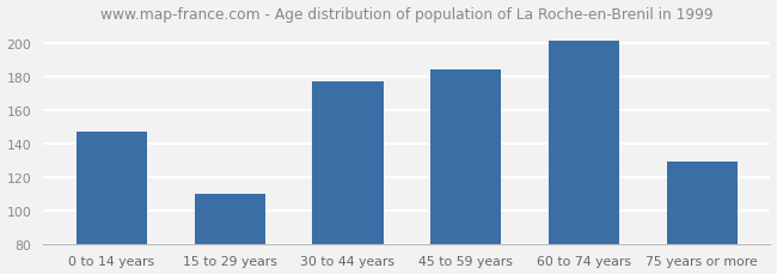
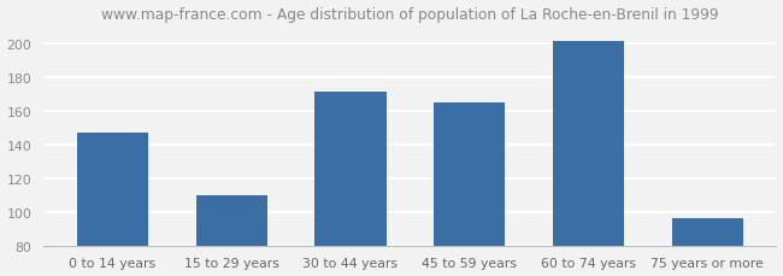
30 to 44 years: 177 -> 171
45 to 59 years: 184 -> 165
75 years or more: 129 -> 96
